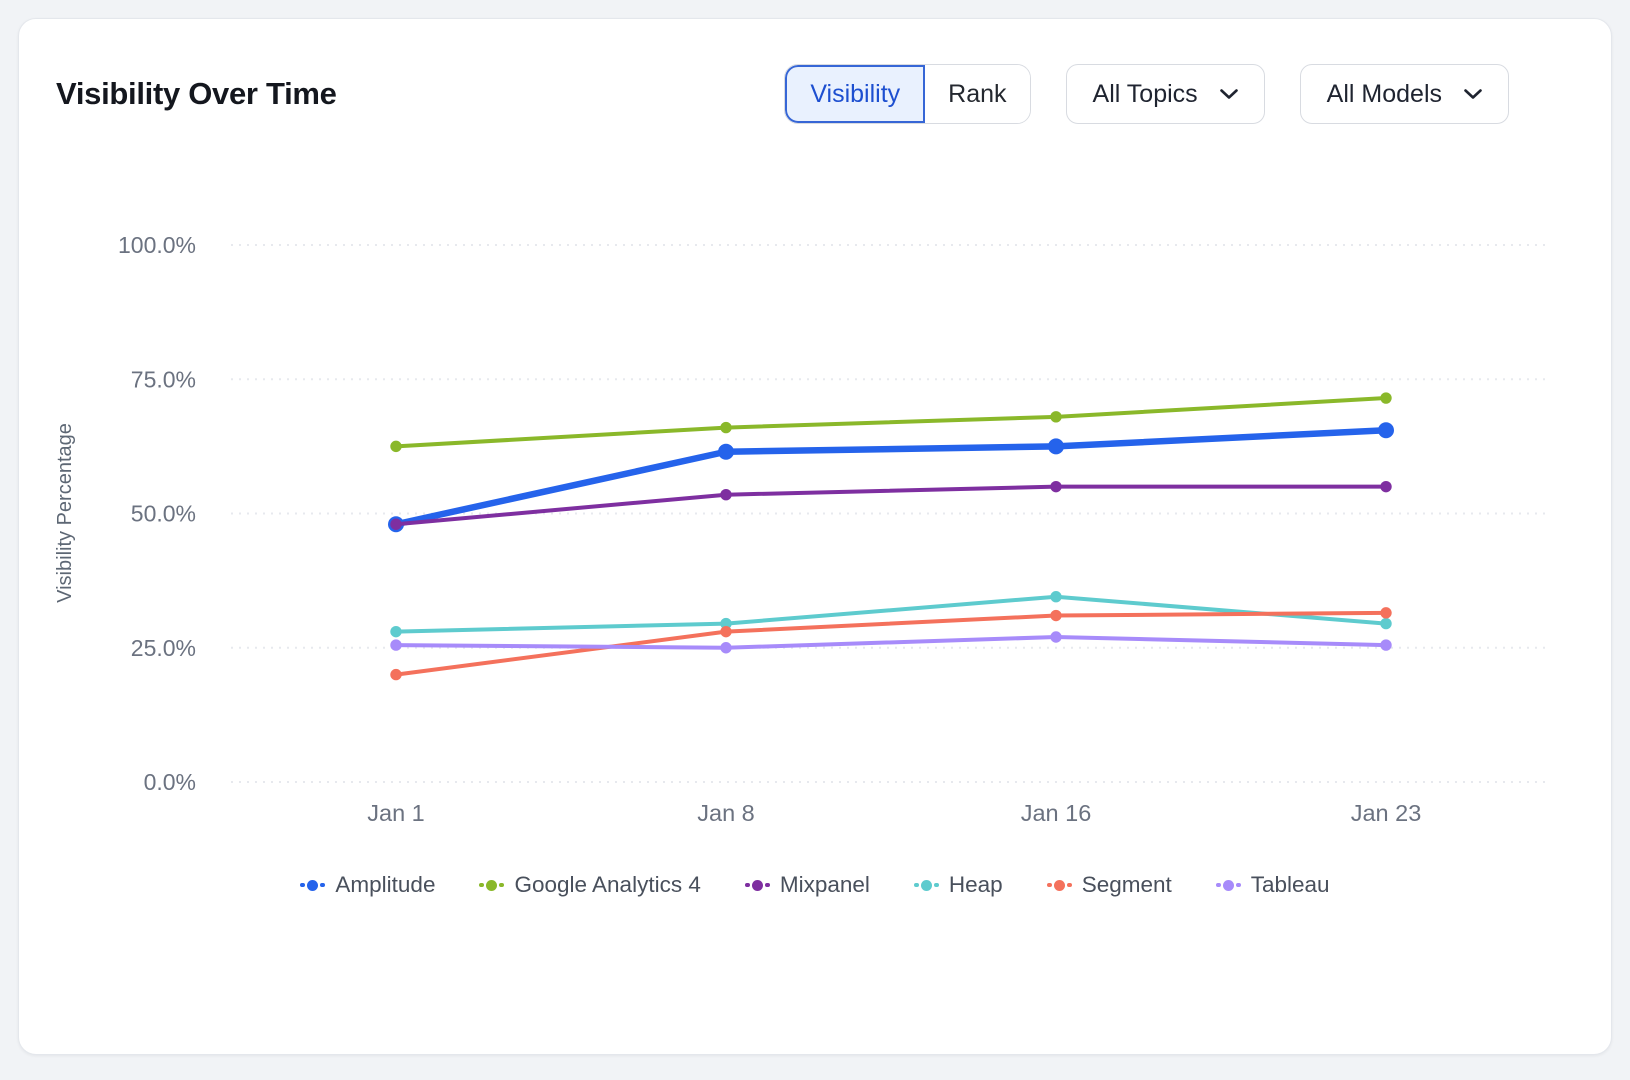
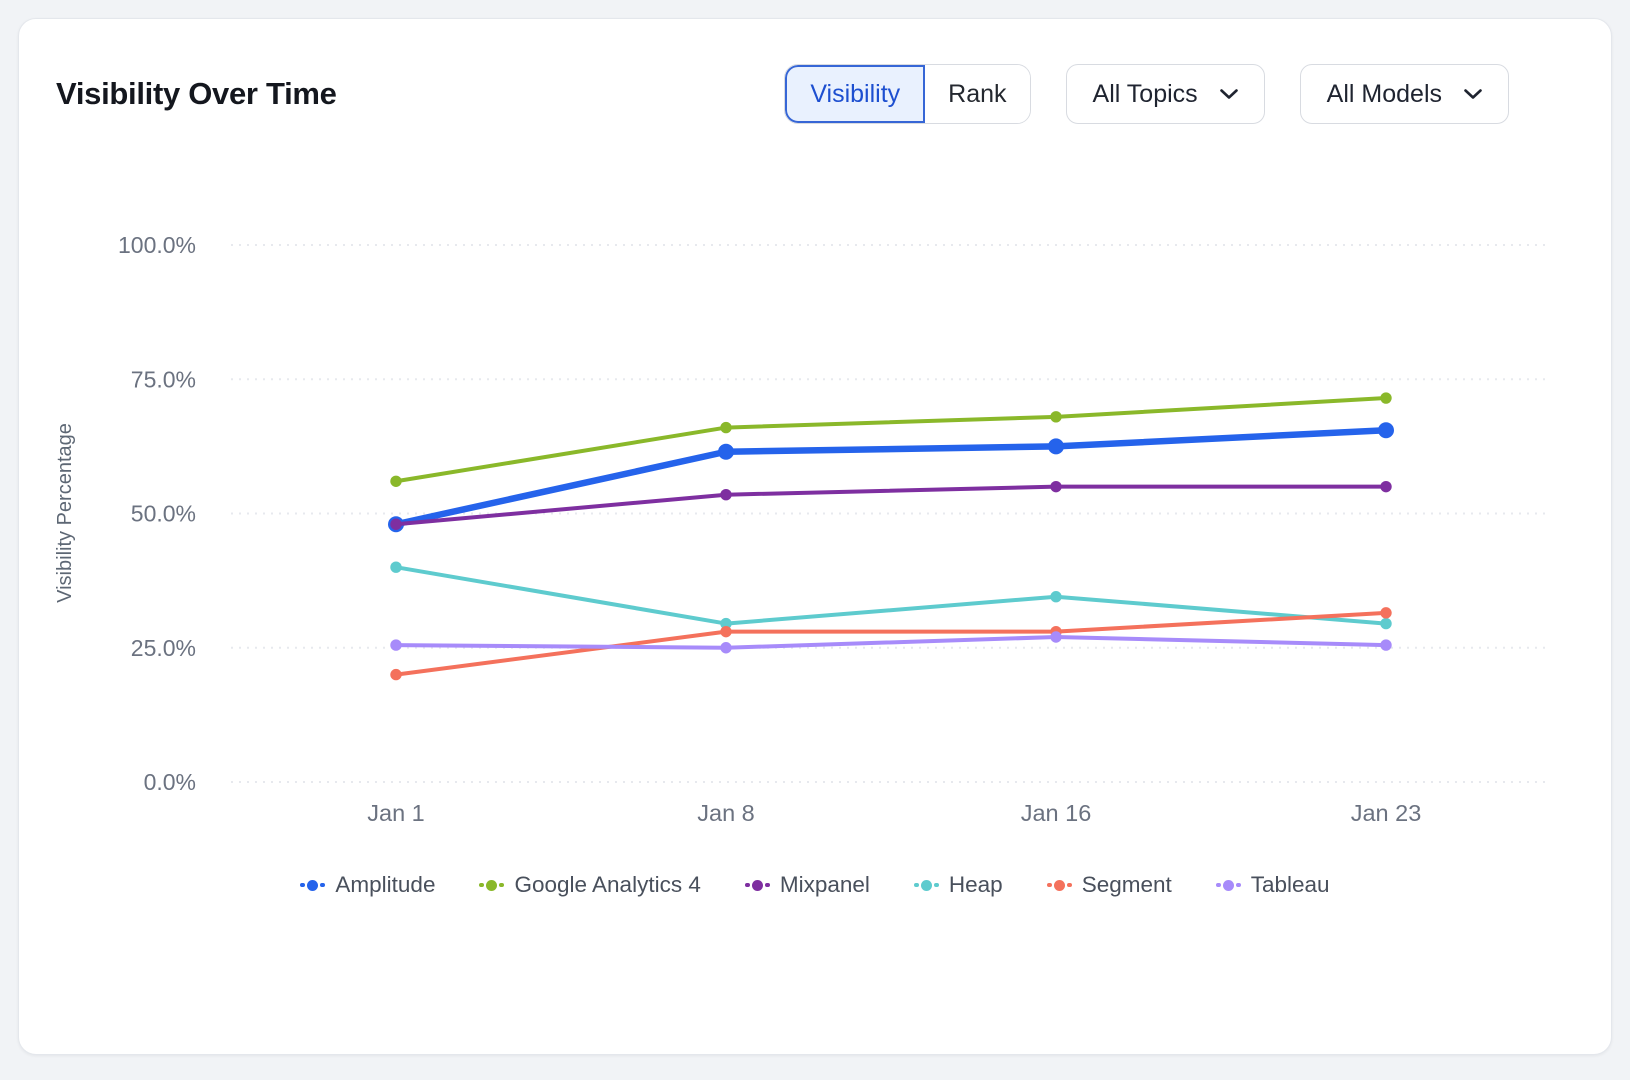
Google Analytics 4/Jan 1: 62% -> 56%
Heap/Jan 1: 28% -> 40%
Segment/Jan 16: 31% -> 28%
